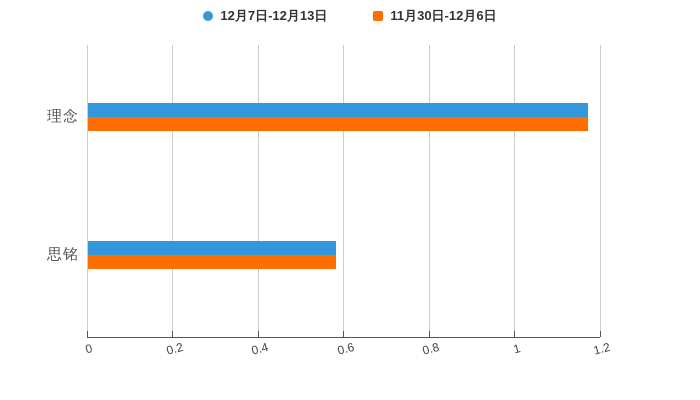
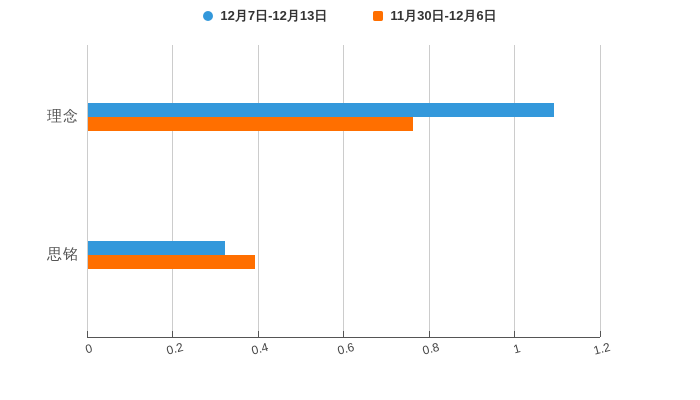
12月7日-12月13日/理念: 1.17 -> 1.09
11月30日-12月6日/理念: 1.17 -> 0.76
12月7日-12月13日/思铭: 0.58 -> 0.32
11月30日-12月6日/思铭: 0.58 -> 0.39
